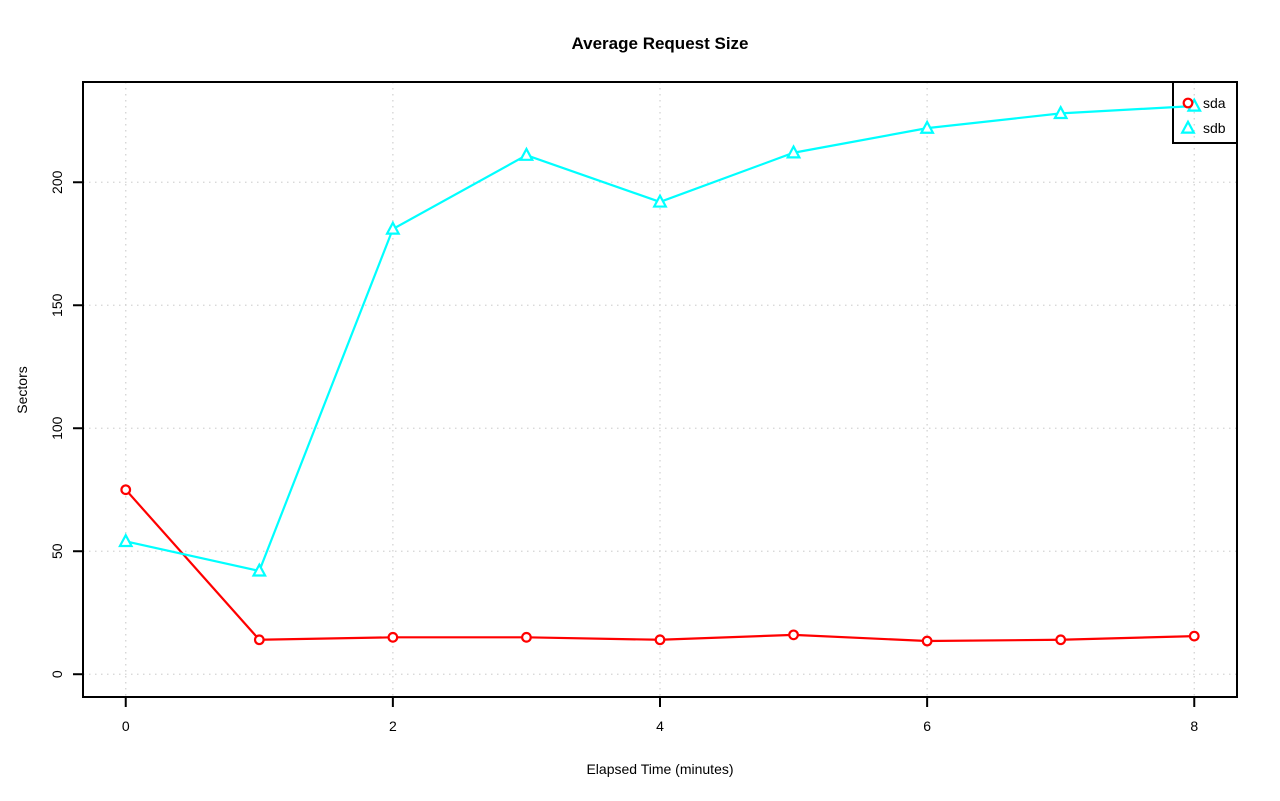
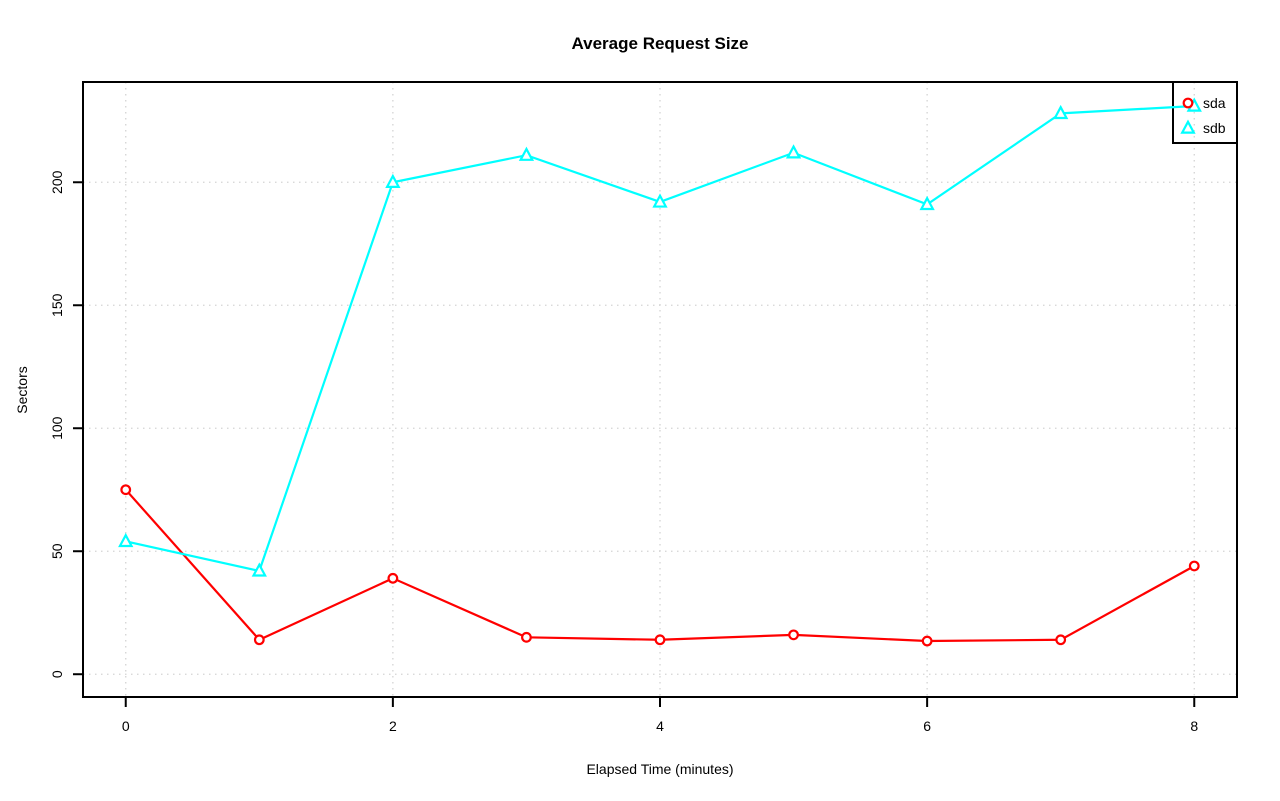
sda/2: 15 -> 39
sdb/2: 181 -> 200
sdb/6: 222 -> 191
sda/8: 16 -> 44
